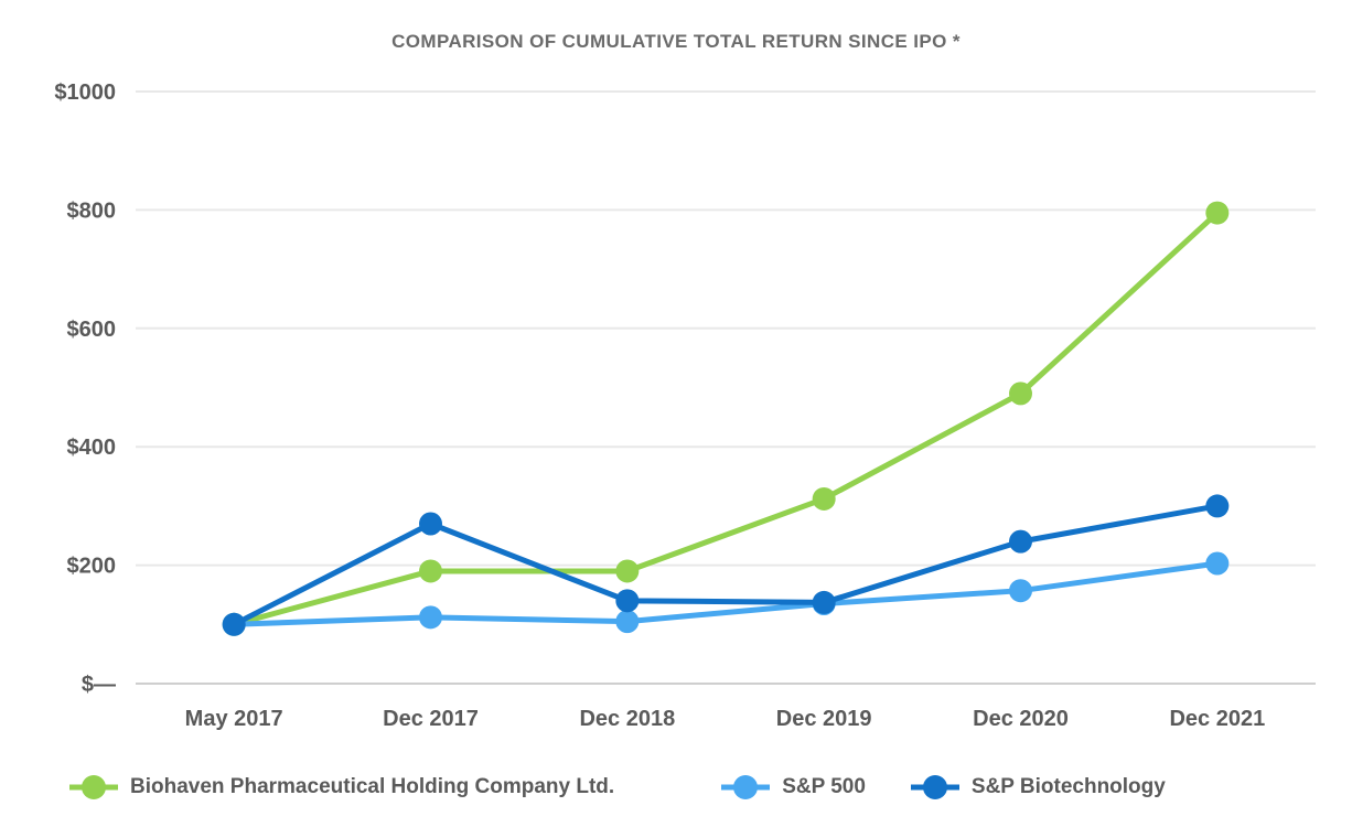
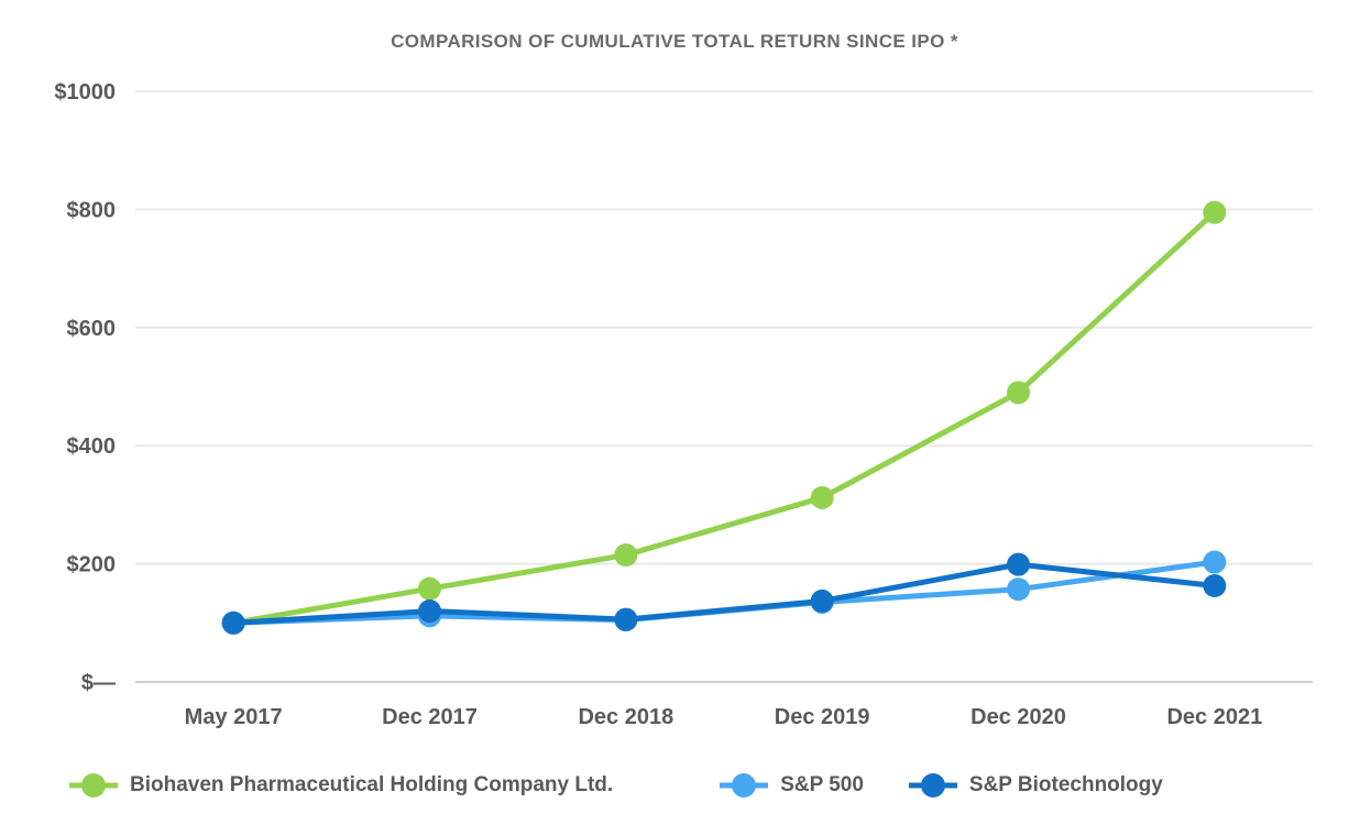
Biohaven Pharmaceutical Holding Company Ltd./Dec 2017: $190 -> $160
S&P Biotechnology/Dec 2017: $270 -> $120
Biohaven Pharmaceutical Holding Company Ltd./Dec 2018: $190 -> $220
S&P Biotechnology/Dec 2018: $140 -> $110
S&P Biotechnology/Dec 2020: $240 -> $200
S&P Biotechnology/Dec 2021: $300 -> $160
